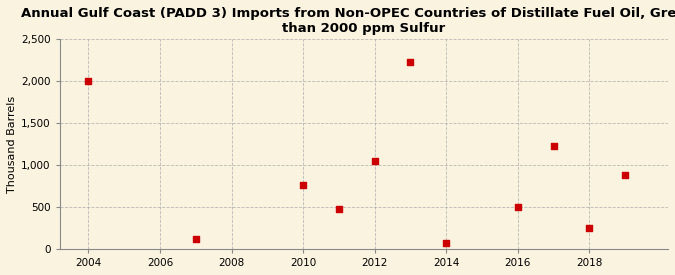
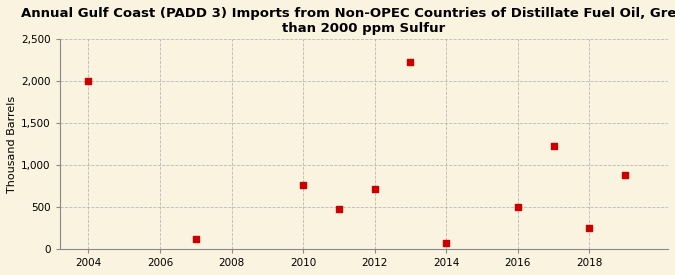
2012: 1,050 -> 720
